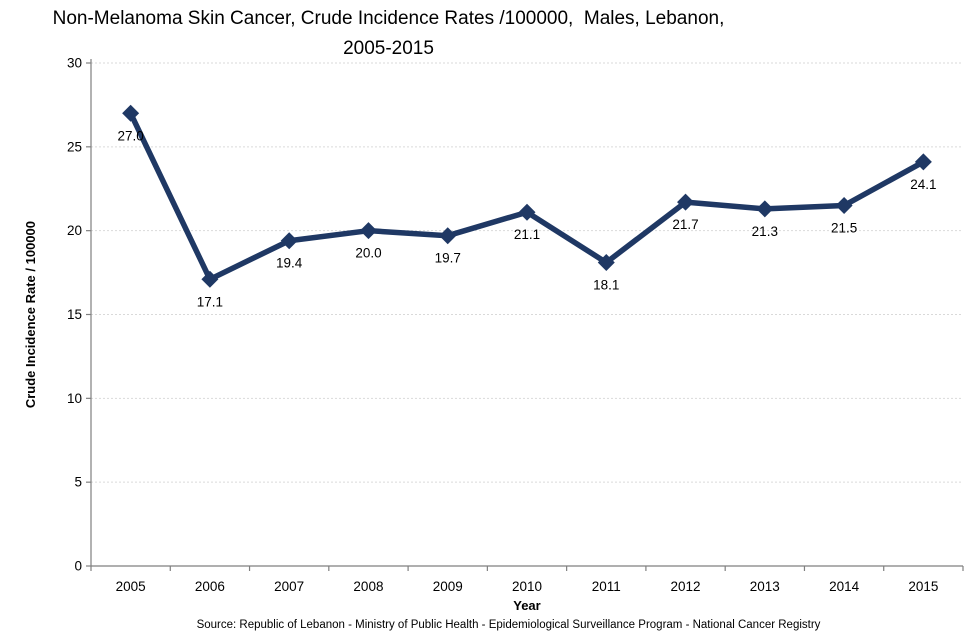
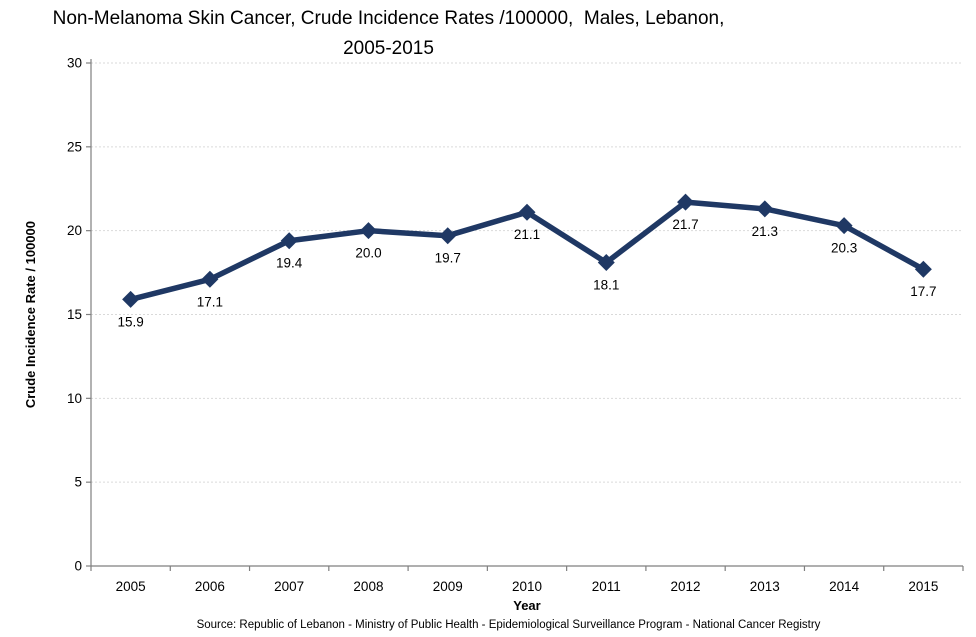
2005: 27.0 -> 15.9
2014: 21.5 -> 20.3
2015: 24.1 -> 17.7
